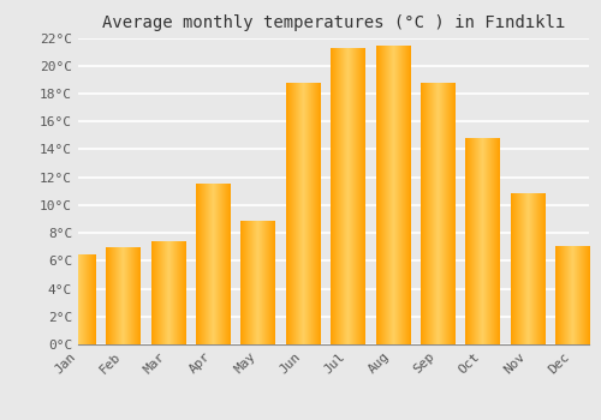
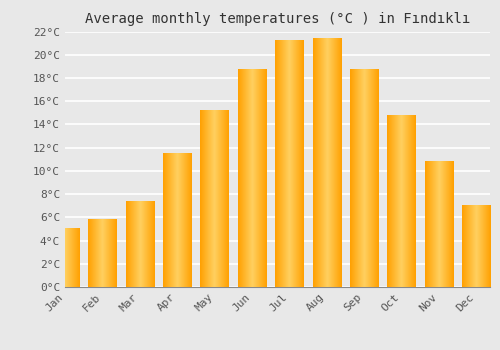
Jan: 6.4°C -> 5.0°C
Feb: 6.9°C -> 5.8°C
May: 8.8°C -> 15.2°C
